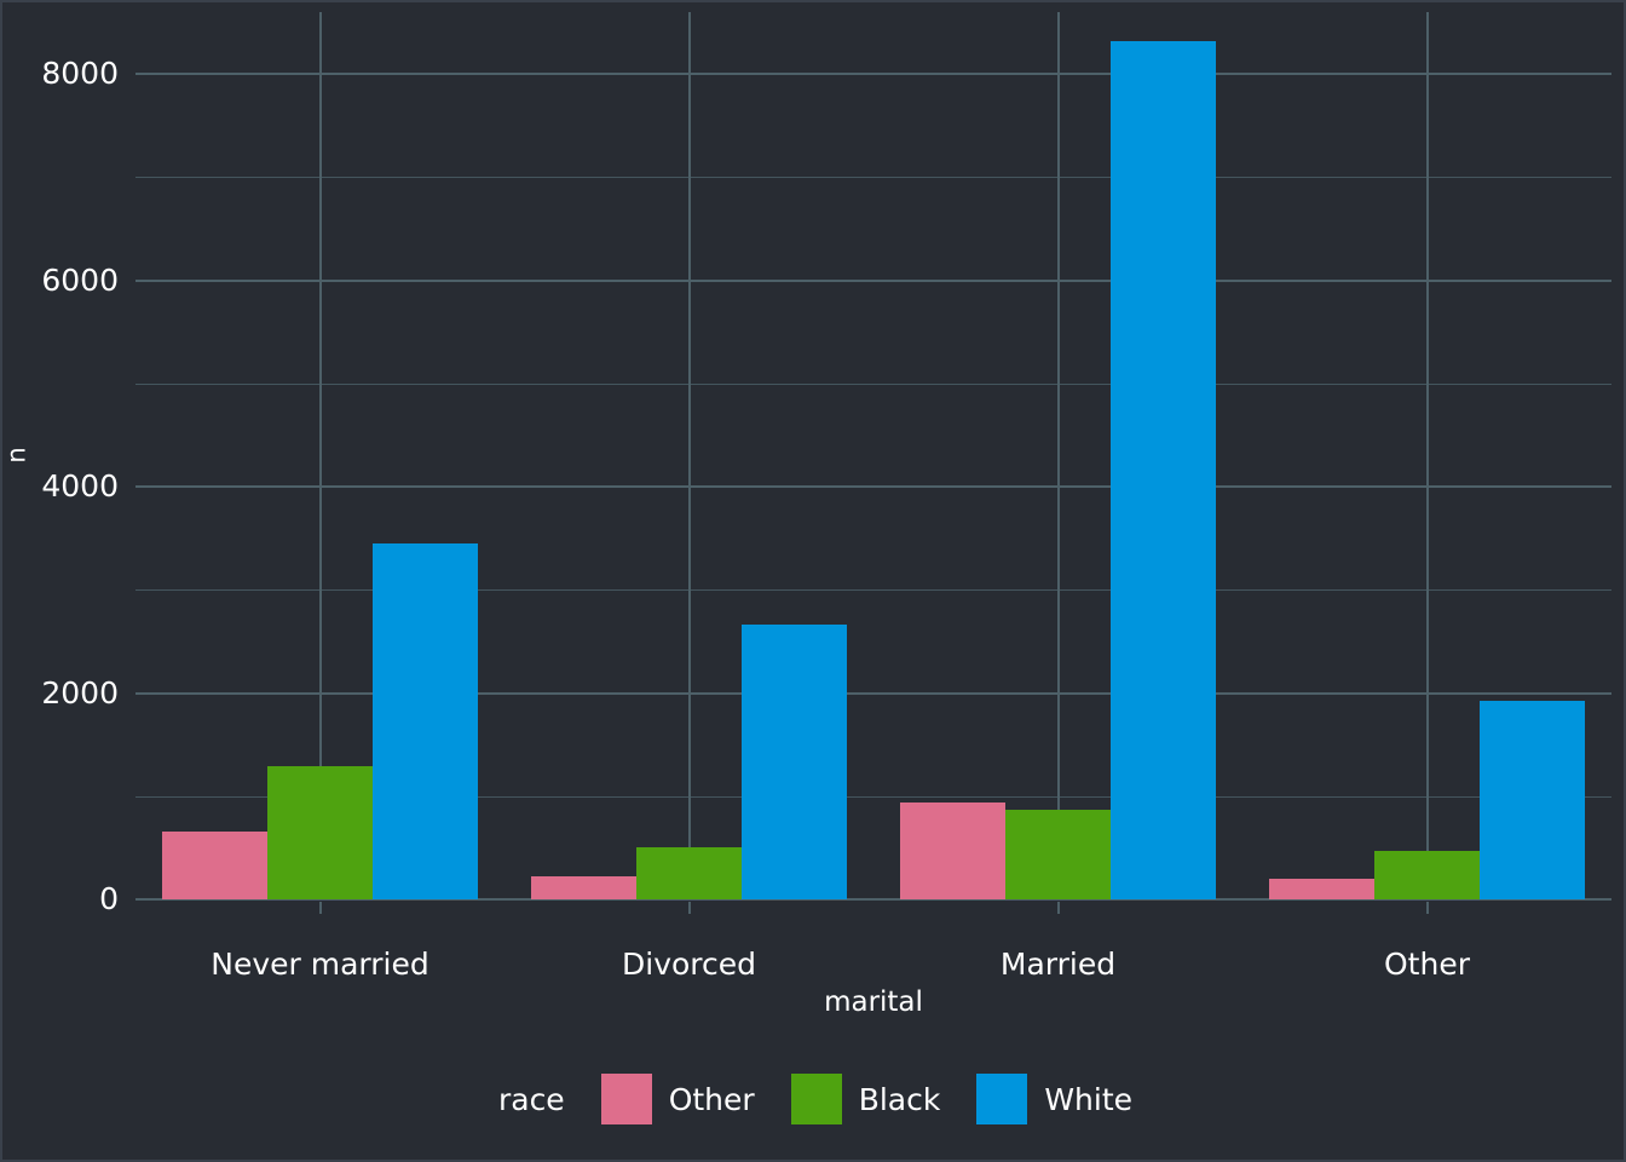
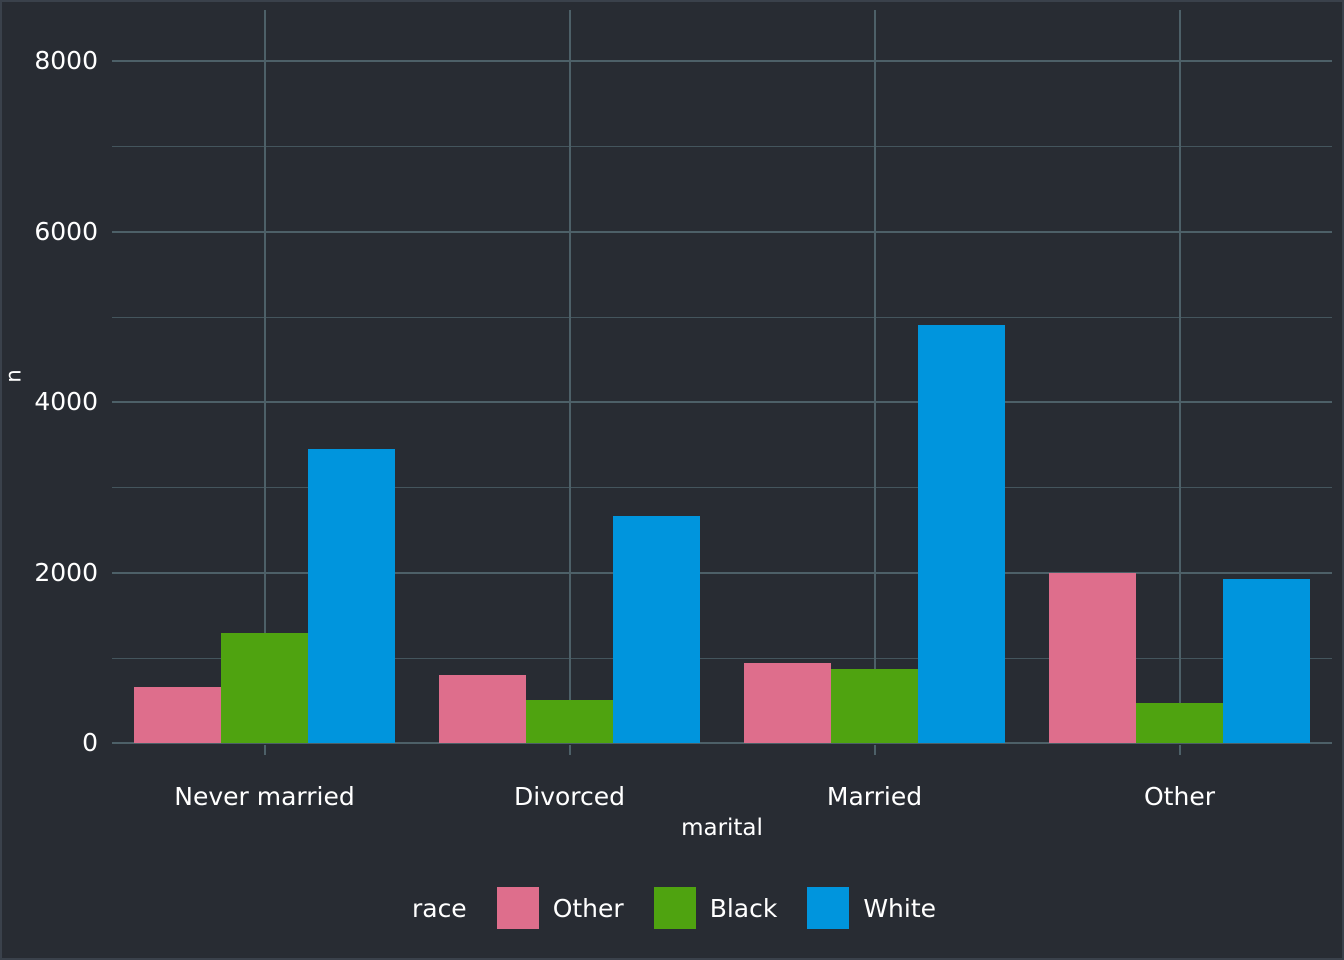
Other/Divorced: 200 -> 800
White/Married: 8300 -> 4900
Other/Other: 200 -> 2000
